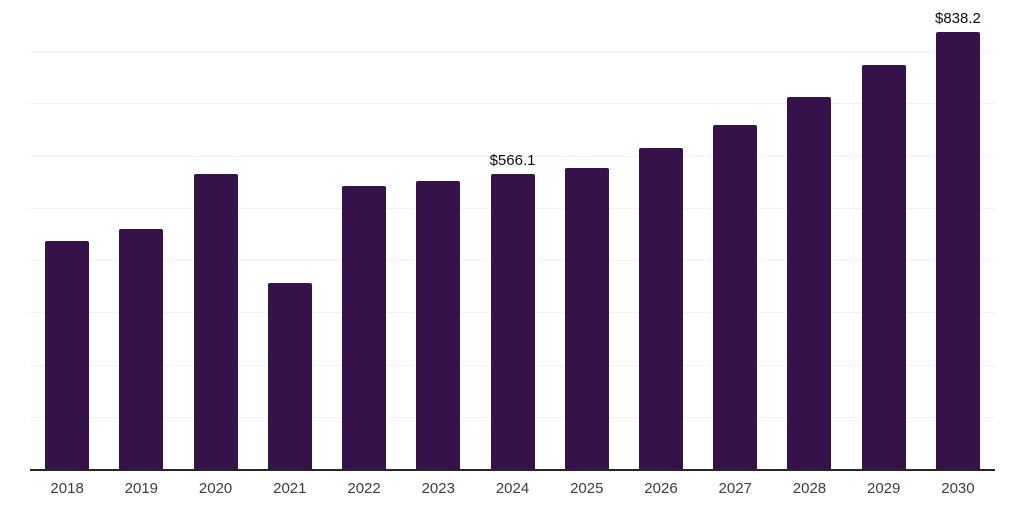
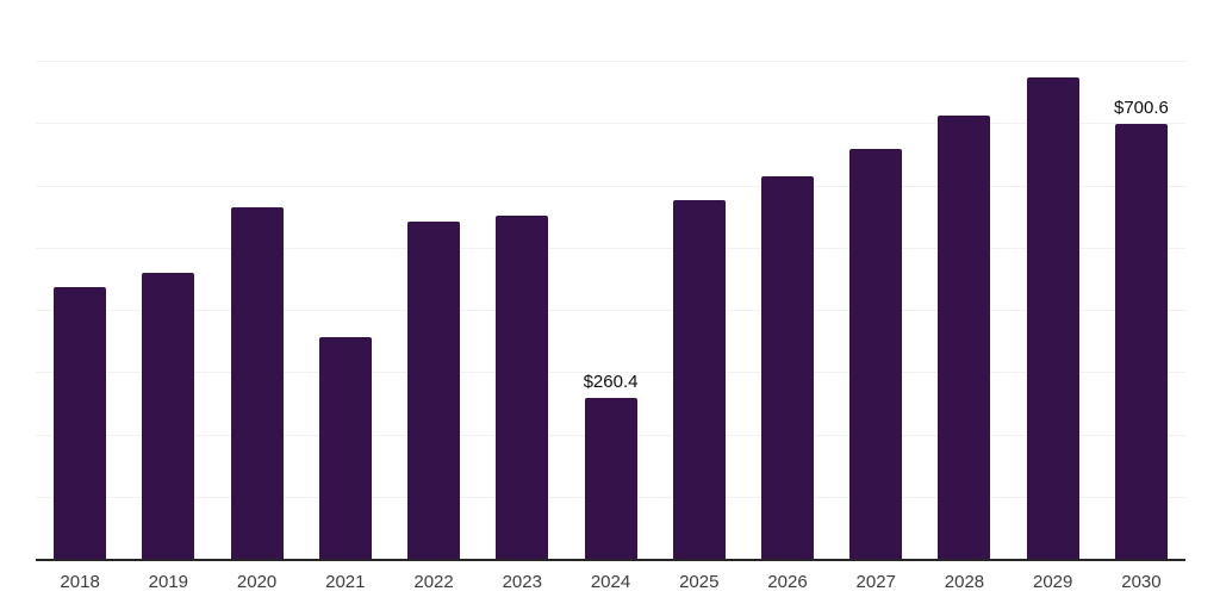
2024: $566.1 -> $260.4
2030: $838.2 -> $700.6
